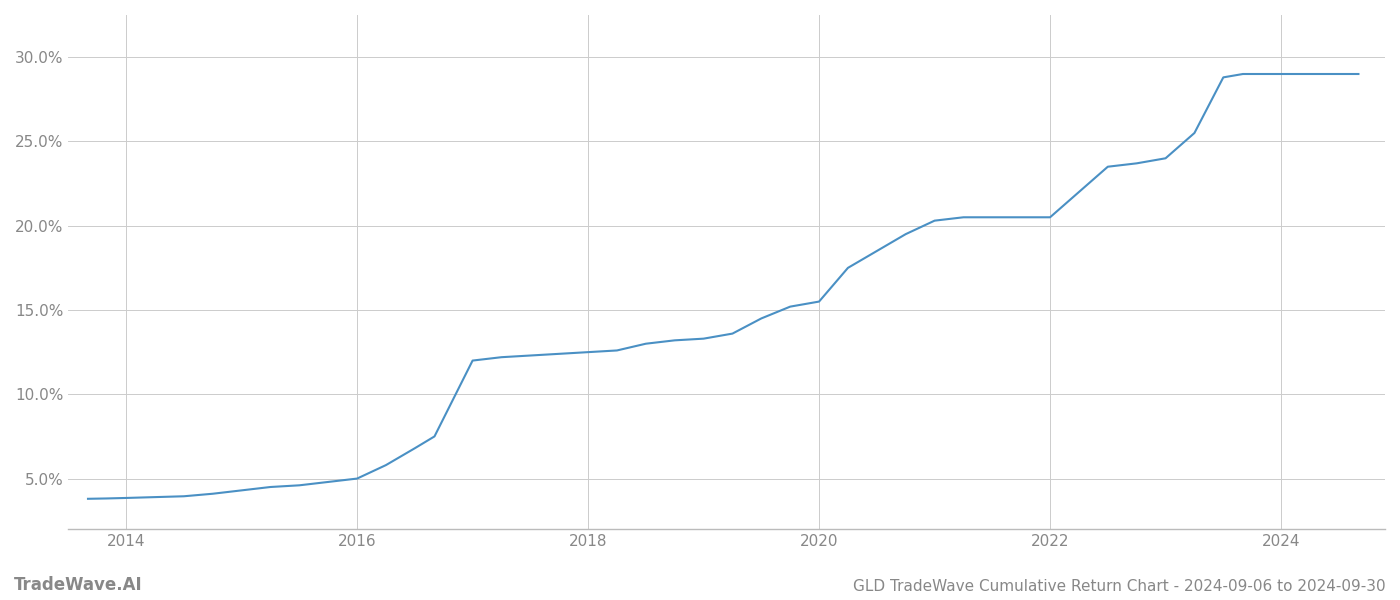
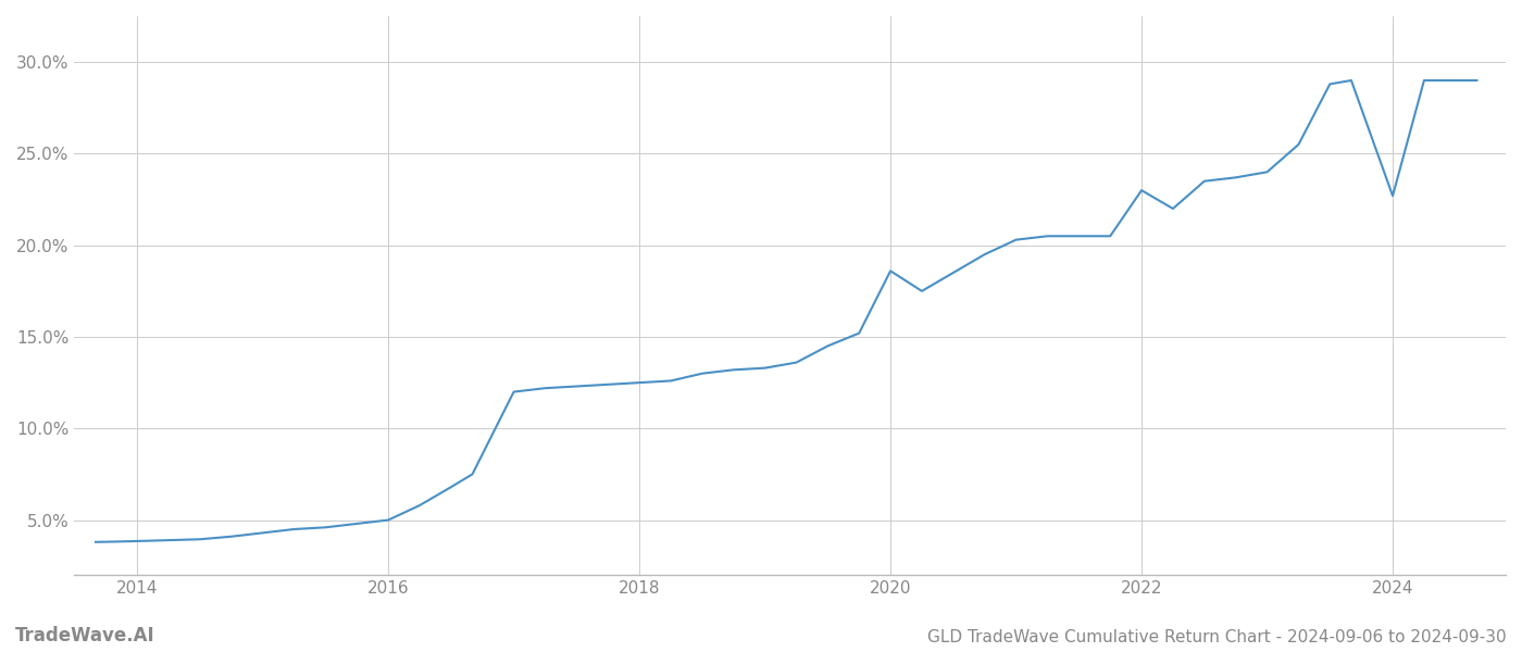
2020: 15.5% -> 18.6%
2022: 20.5% -> 23.0%
2024: 29.0% -> 22.7%
